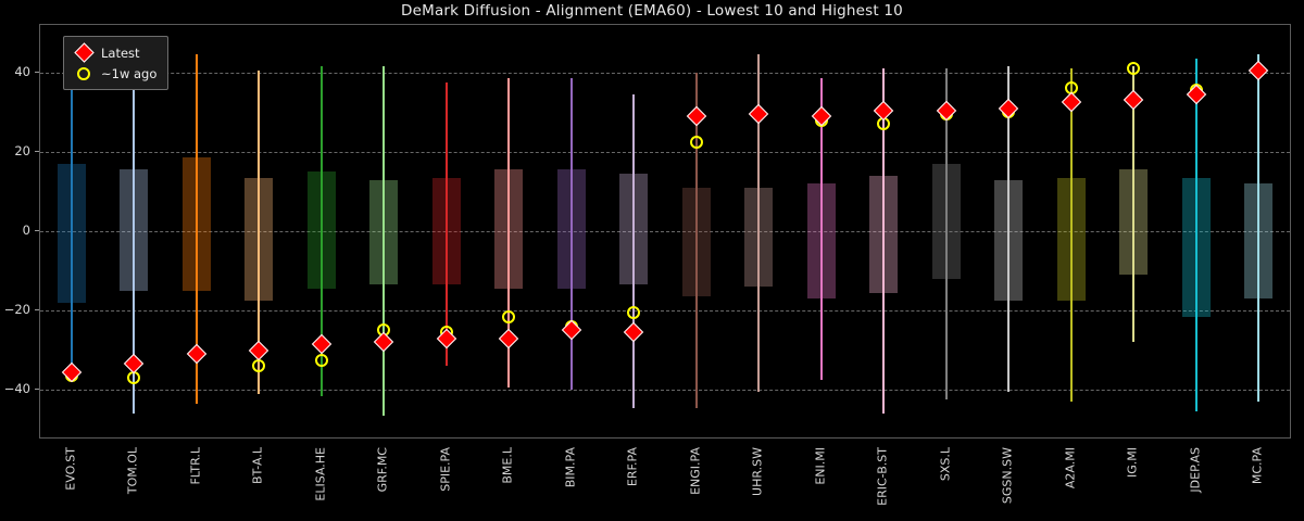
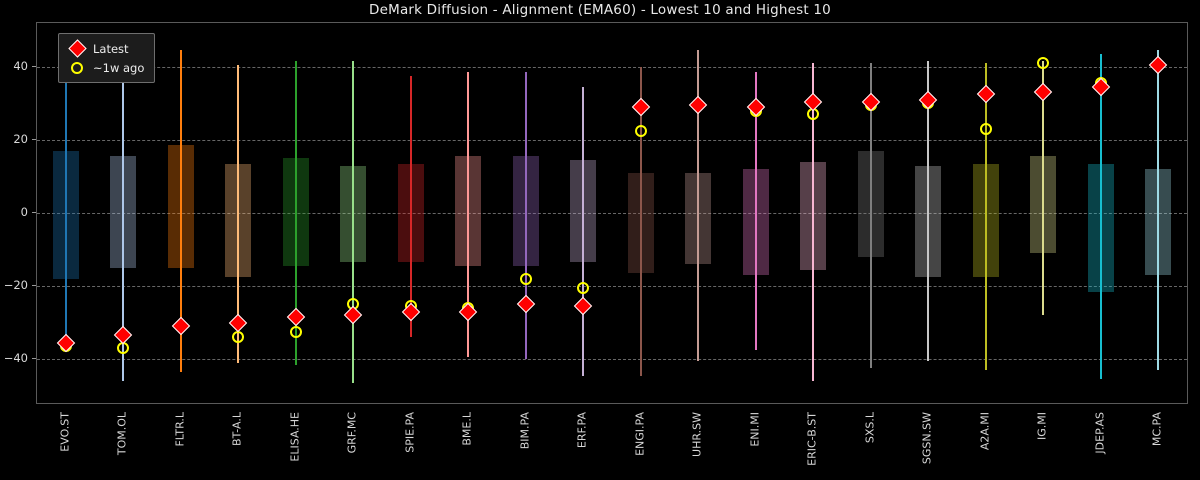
~1w ago/BME.L: -22 -> -26
~1w ago/BIM.PA: -24 -> -18
~1w ago/A2A.MI: 36 -> 23
